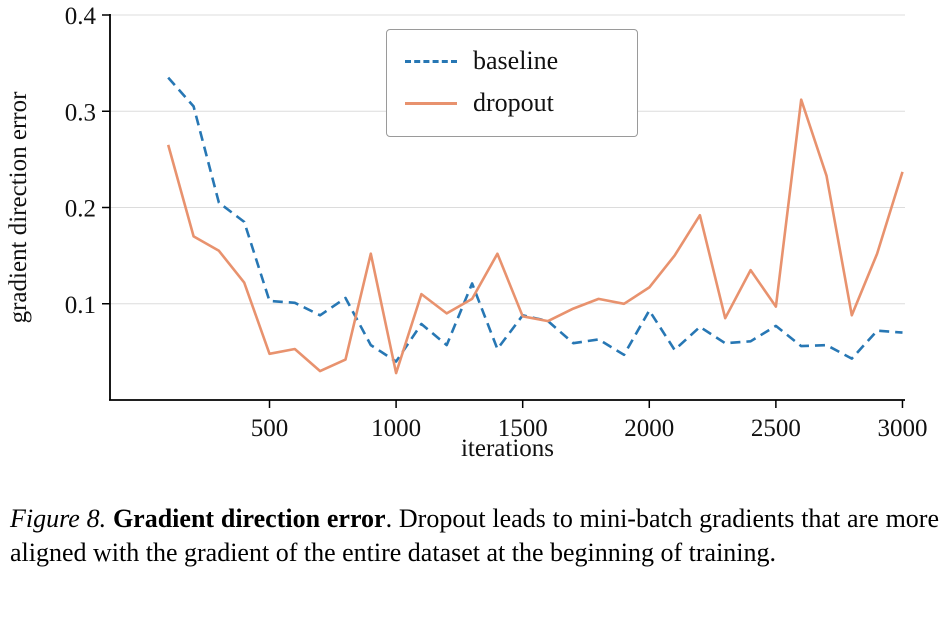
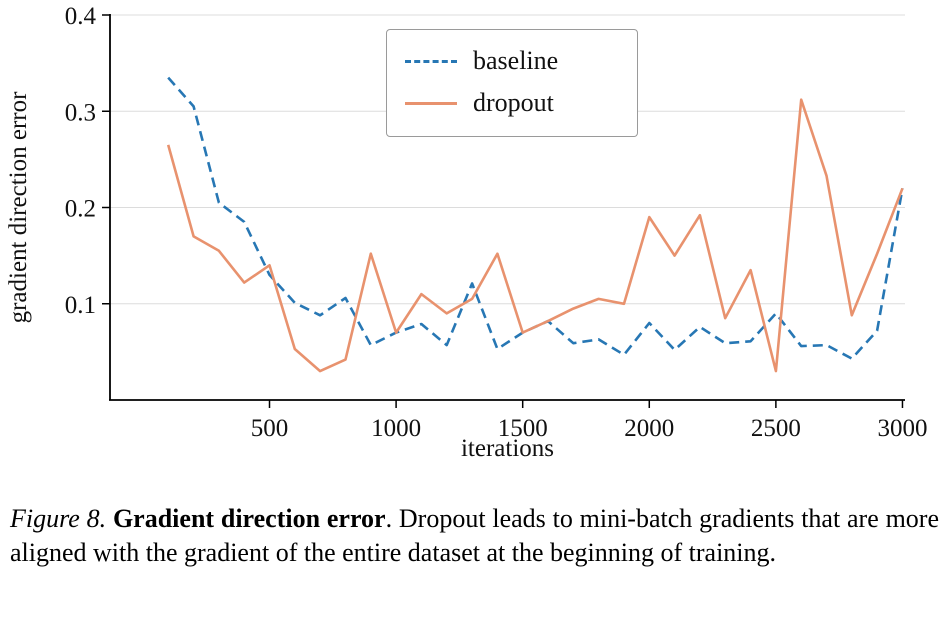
baseline/500: 0.10 -> 0.13
dropout/500: 0.05 -> 0.14
baseline/1000: 0.04 -> 0.07
dropout/1000: 0.03 -> 0.07
baseline/1500: 0.09 -> 0.07
dropout/1500: 0.09 -> 0.07
baseline/2000: 0.09 -> 0.08
dropout/2000: 0.12 -> 0.19
baseline/2500: 0.08 -> 0.09
dropout/2500: 0.10 -> 0.03
baseline/3000: 0.07 -> 0.22
dropout/3000: 0.24 -> 0.22
